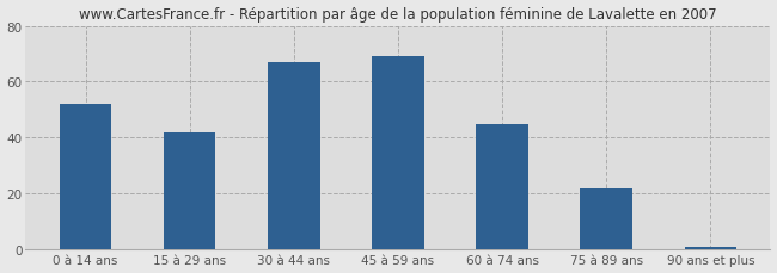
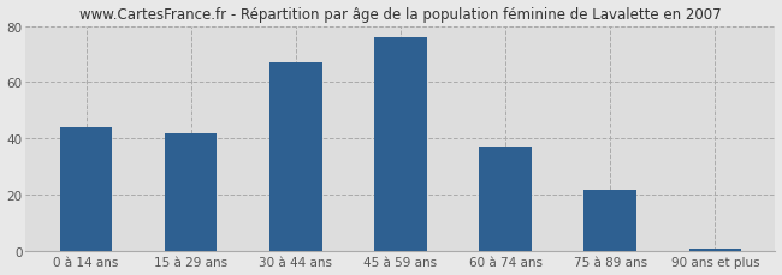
0 à 14 ans: 52 -> 44
45 à 59 ans: 69 -> 76
60 à 74 ans: 45 -> 37
